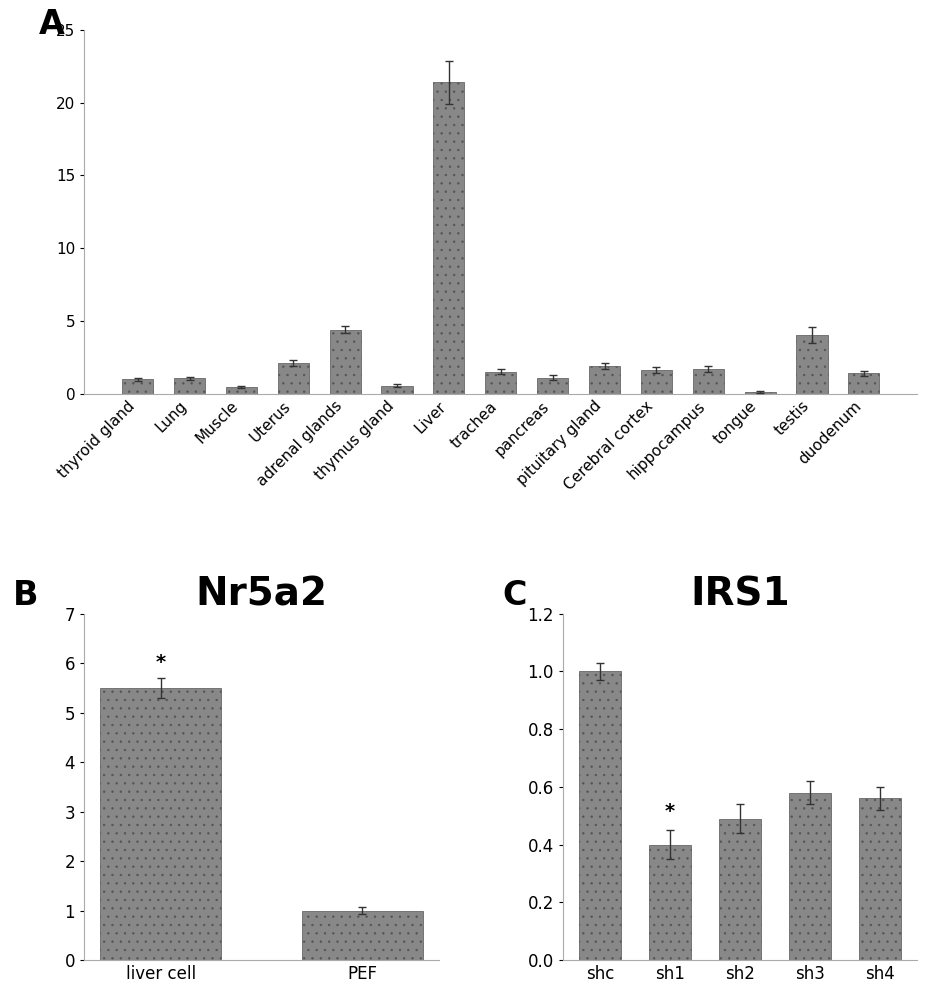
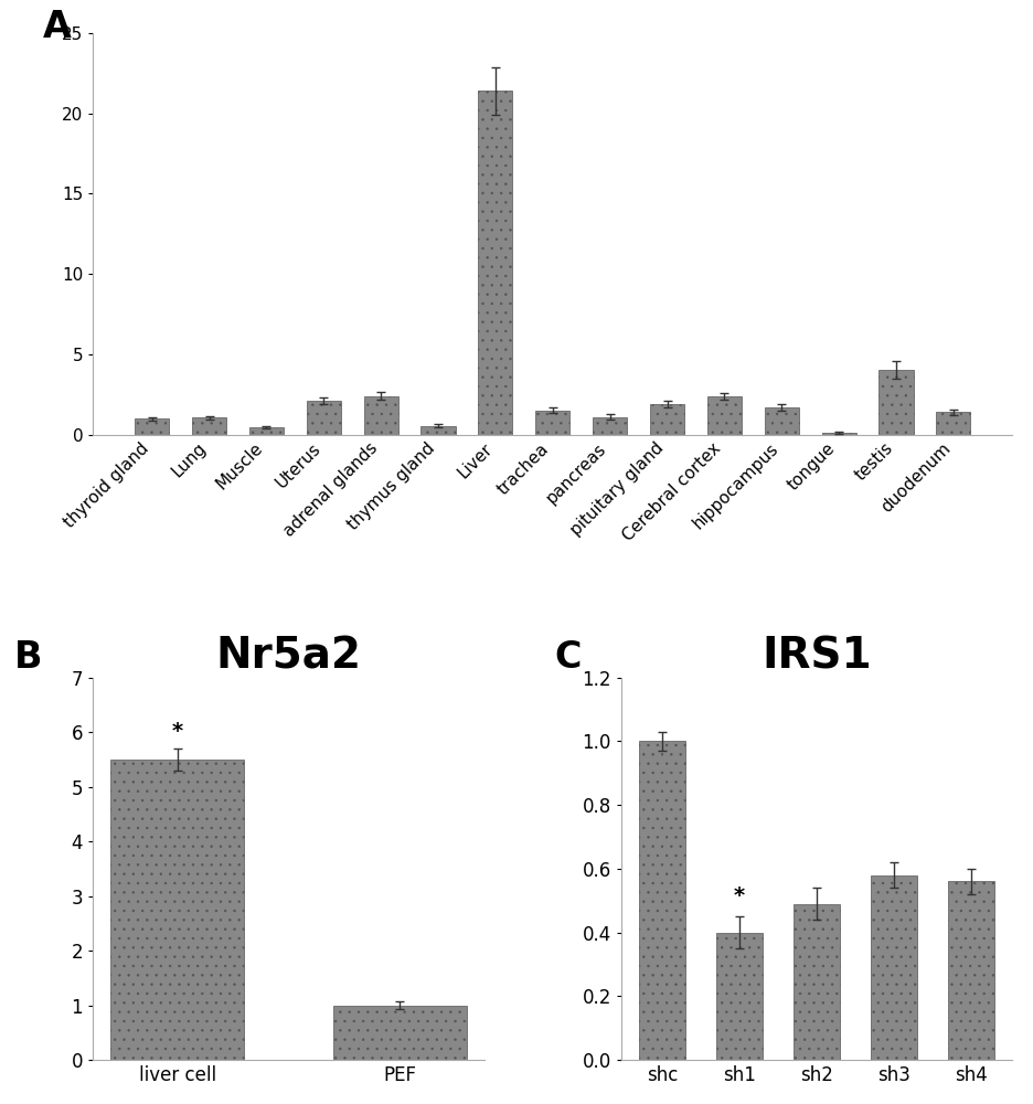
adrenal glands: 4.4 -> 2.4
Cerebral cortex: 1.6 -> 2.4
